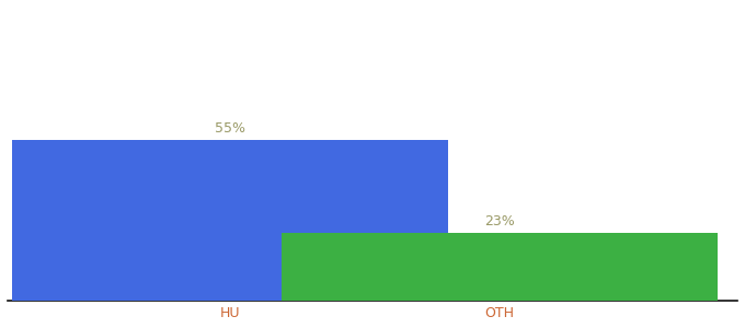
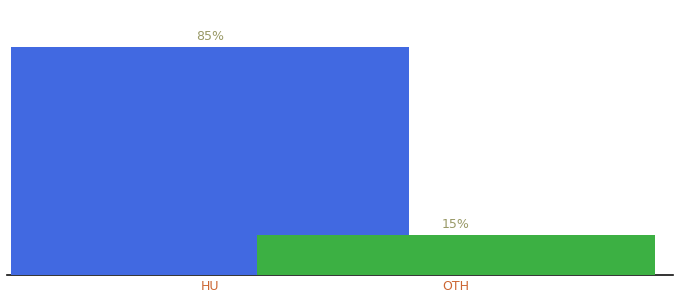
HU: 55% -> 85%
OTH: 23% -> 15%
